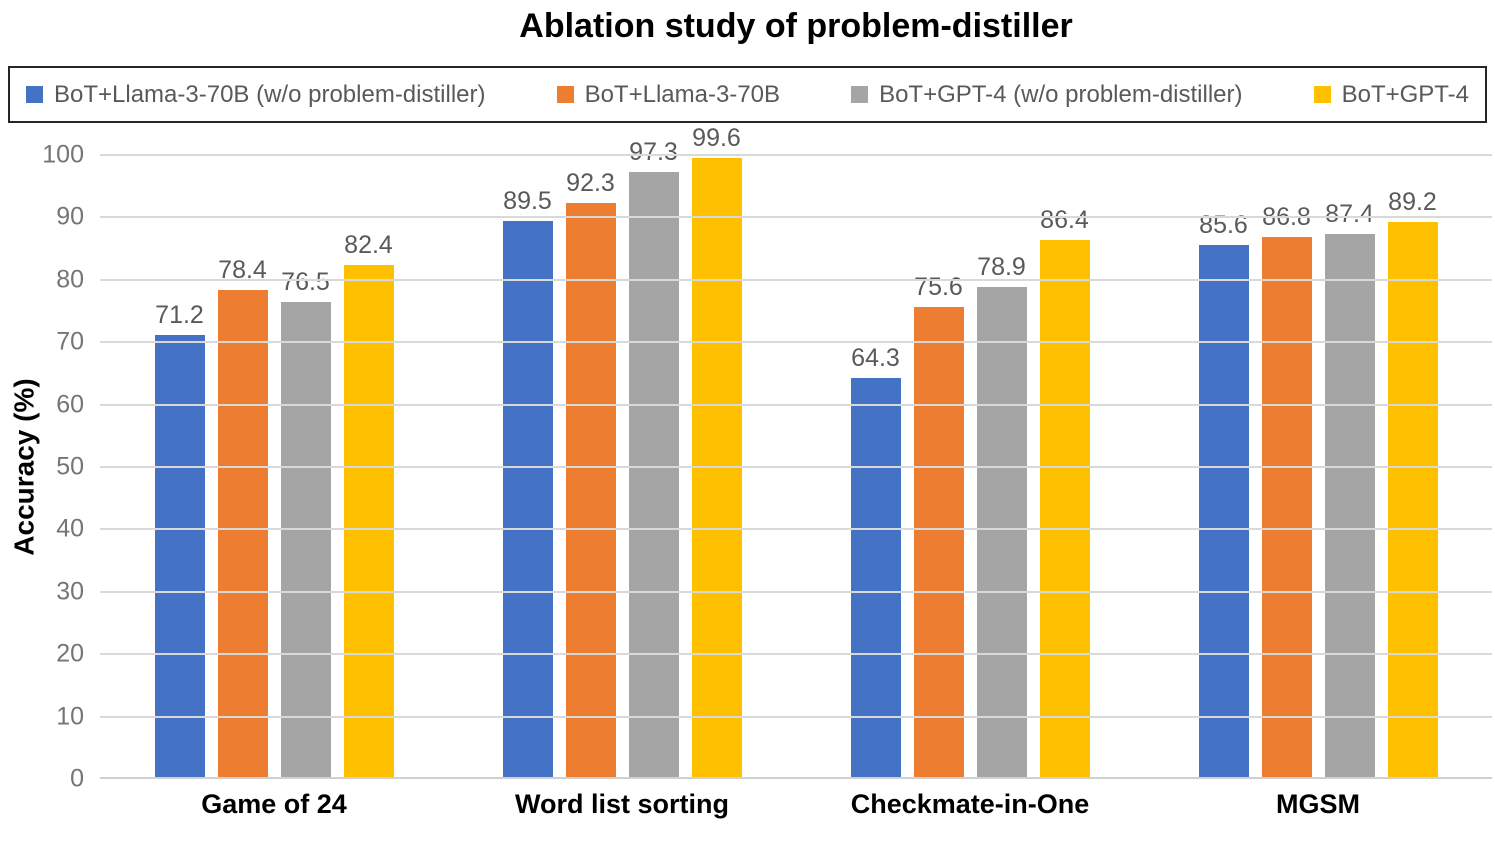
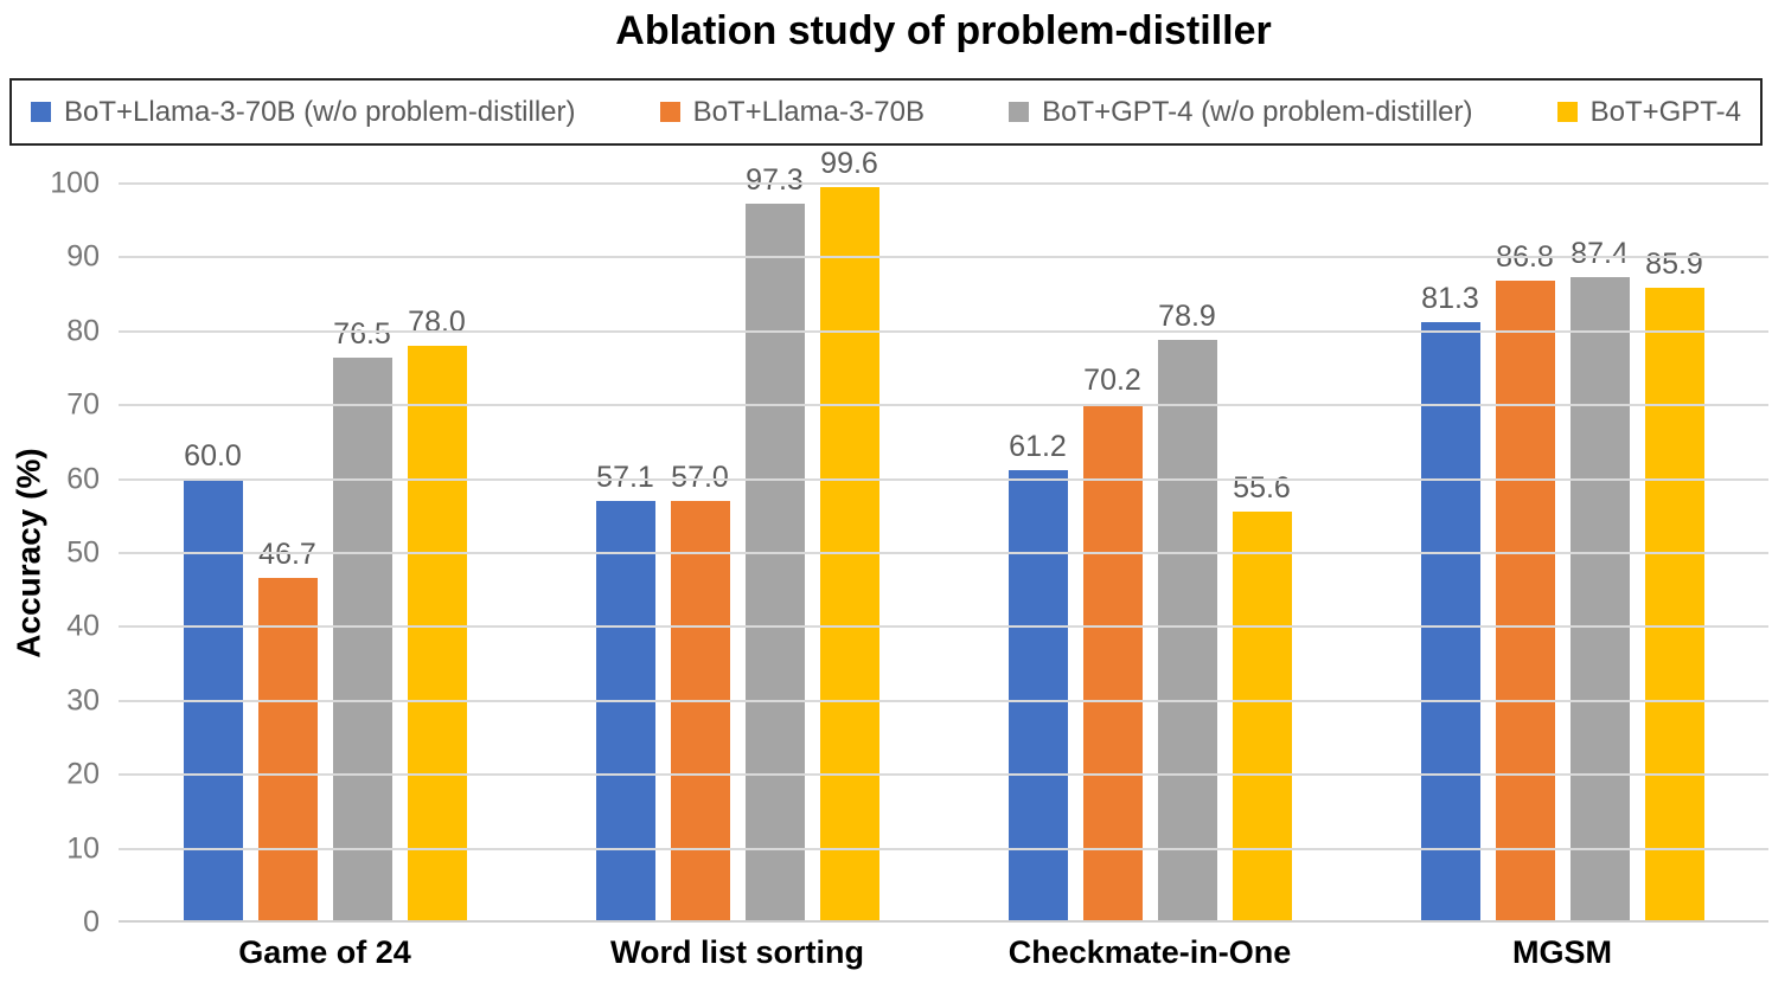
BoT+Llama-3-70B (w/o problem-distiller)/Game of 24: 71.2 -> 60.0
BoT+Llama-3-70B/Game of 24: 78.4 -> 46.7
BoT+GPT-4/Game of 24: 82.4 -> 78.0
BoT+Llama-3-70B (w/o problem-distiller)/Word list sorting: 89.5 -> 57.1
BoT+Llama-3-70B/Word list sorting: 92.3 -> 57.0
BoT+Llama-3-70B (w/o problem-distiller)/Checkmate-in-One: 64.3 -> 61.2
BoT+Llama-3-70B/Checkmate-in-One: 75.6 -> 70.2
BoT+GPT-4/Checkmate-in-One: 86.4 -> 55.6
BoT+Llama-3-70B (w/o problem-distiller)/MGSM: 85.6 -> 81.3
BoT+GPT-4/MGSM: 89.2 -> 85.9
